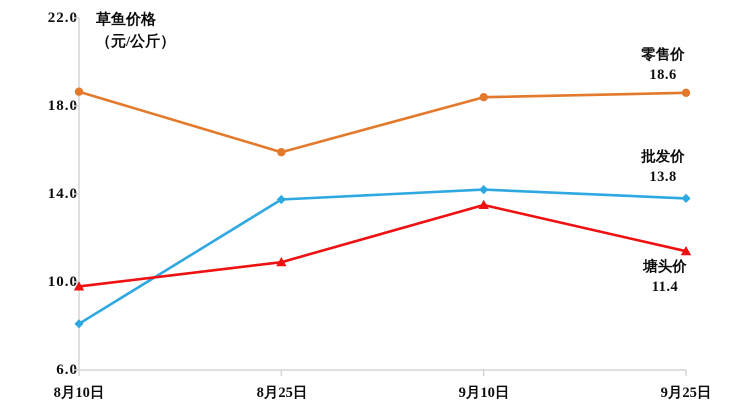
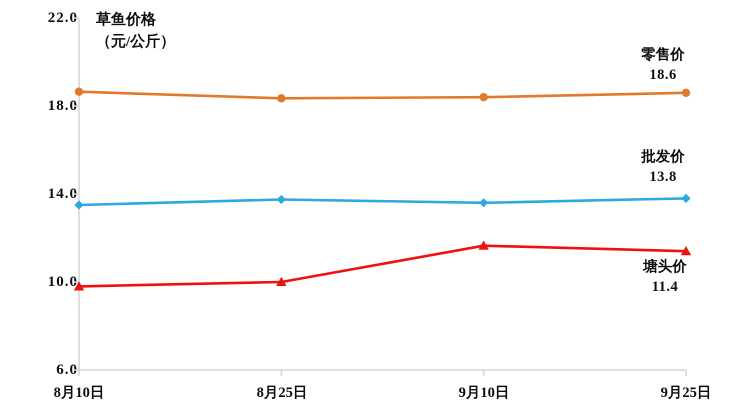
批发价/8月10日: 8.1 -> 13.5
零售价/8月25日: 15.9 -> 18.4
塘头价/8月25日: 10.9 -> 10.0
批发价/9月10日: 14.2 -> 13.6
塘头价/9月10日: 13.5 -> 11.7
